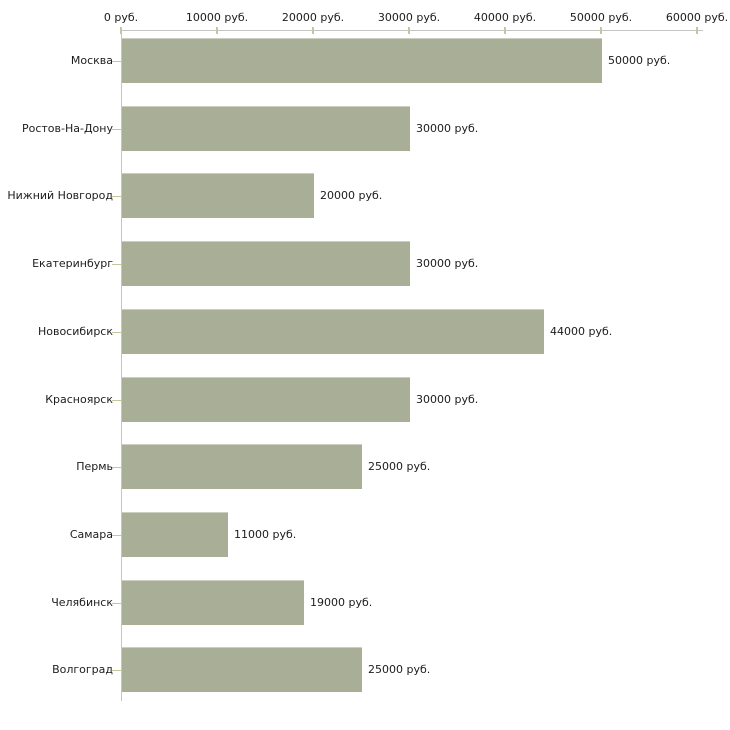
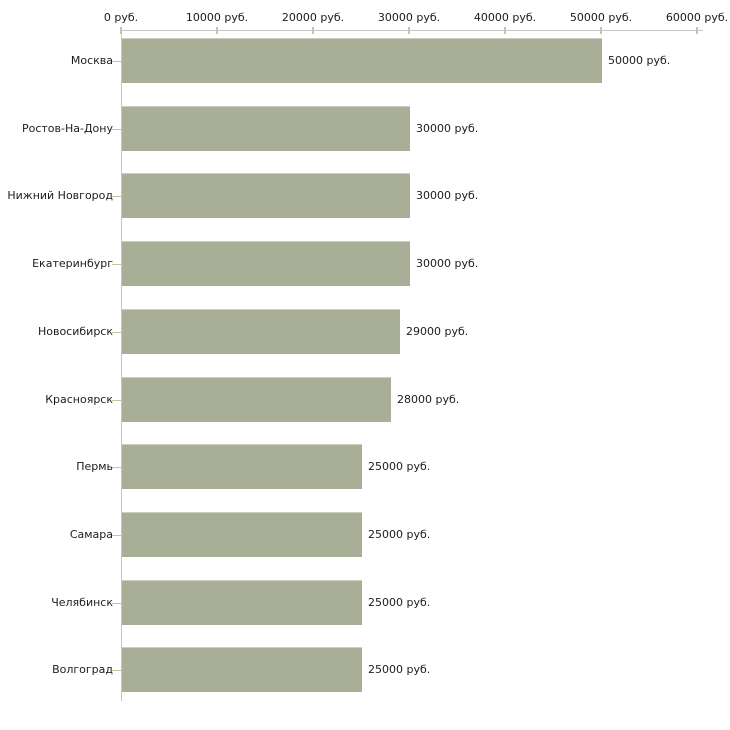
Нижний Новгород: 20000 -> 30000
Новосибирск: 44000 -> 29000
Красноярск: 30000 -> 28000
Самара: 11000 -> 25000
Челябинск: 19000 -> 25000
